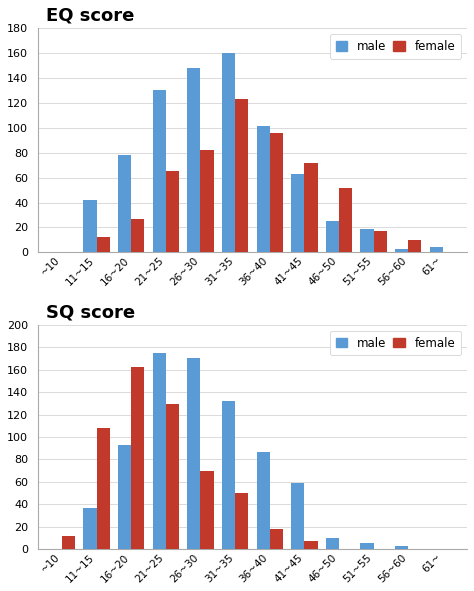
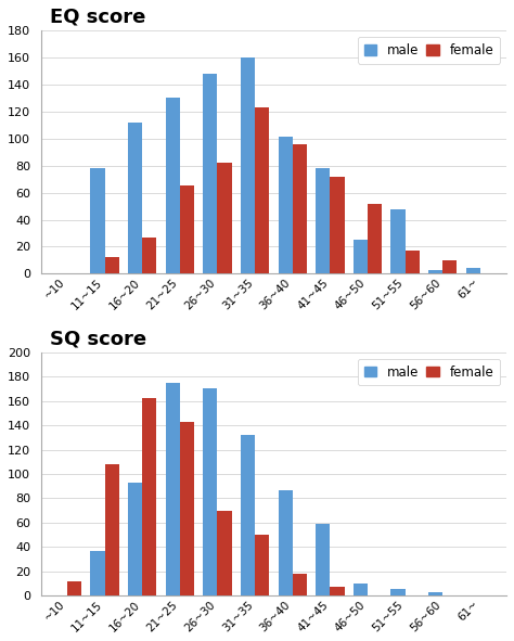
EQ score/male/11~15: 42 -> 78
EQ score/male/16~20: 78 -> 112
EQ score/male/41~45: 63 -> 78
EQ score/male/51~55: 19 -> 48
SQ score/female/21~25: 129 -> 143
